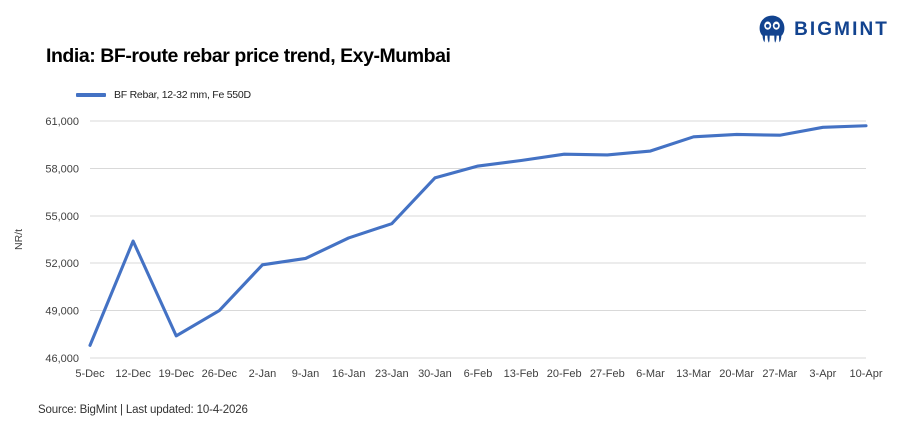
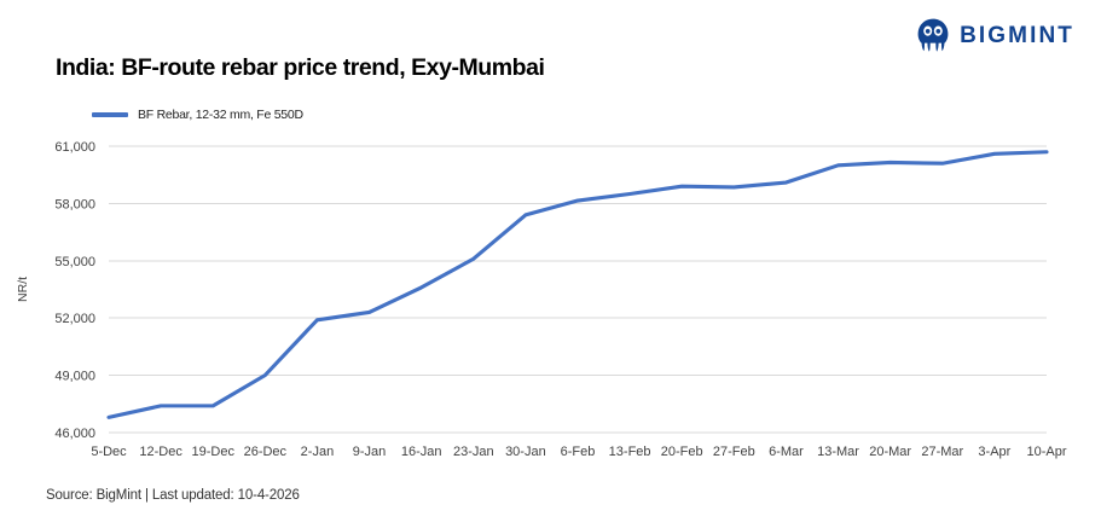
12-Dec: 53400 -> 47400
23-Jan: 54500 -> 55100
